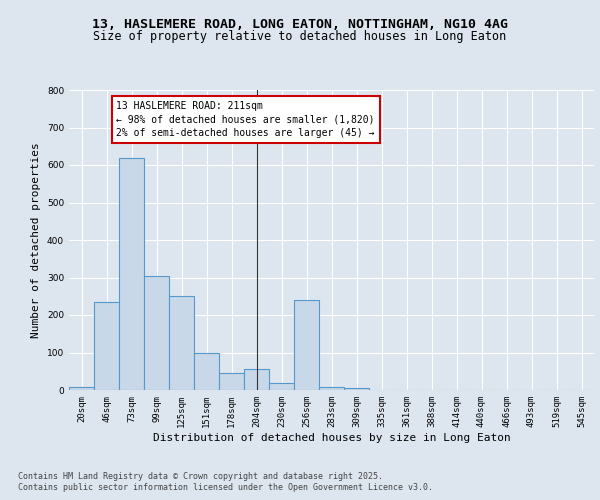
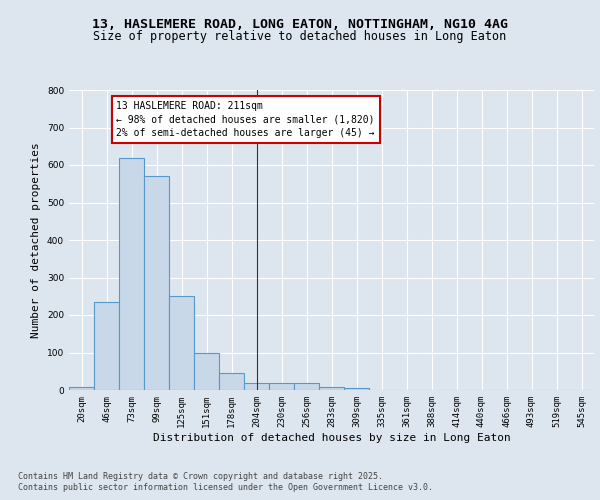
99sqm: 305 -> 570
204sqm: 55 -> 20
256sqm: 240 -> 18
